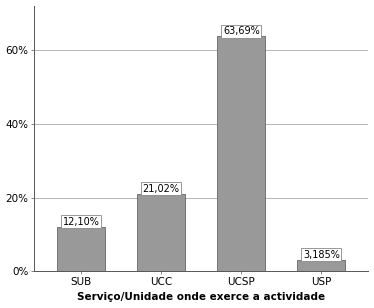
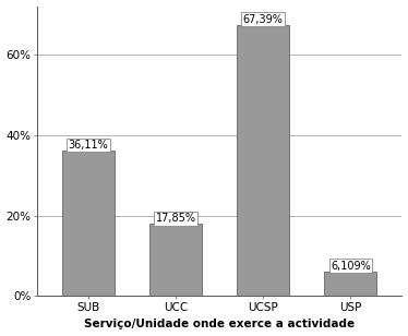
SUB: 12,10% -> 36,11%
UCC: 21,02% -> 17,85%
UCSP: 63,69% -> 67,39%
USP: 3,185% -> 6,109%
